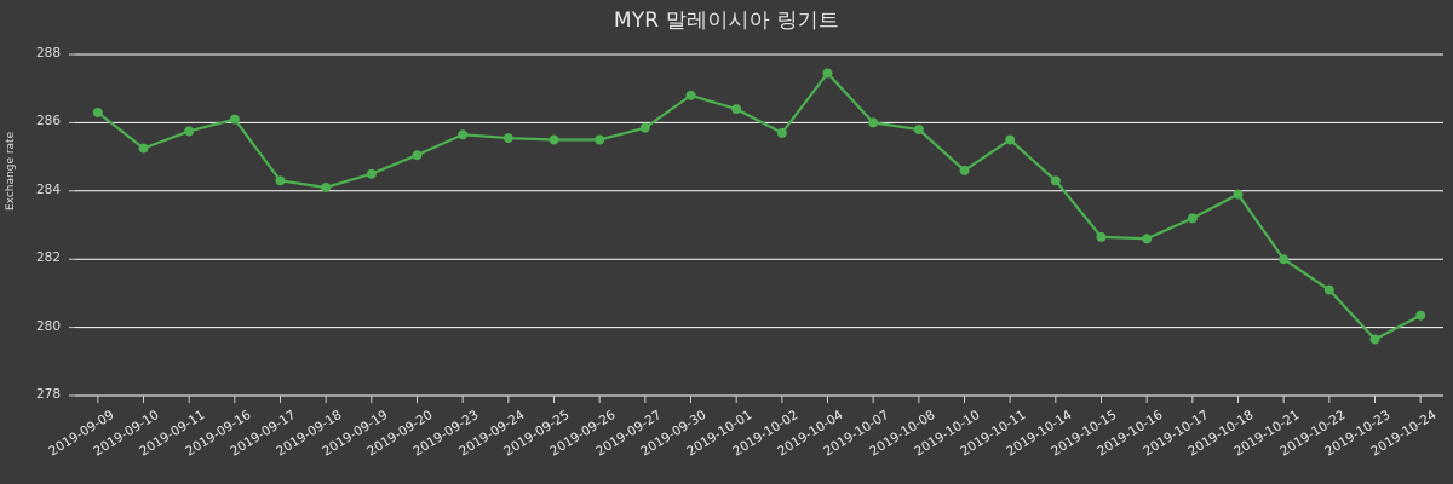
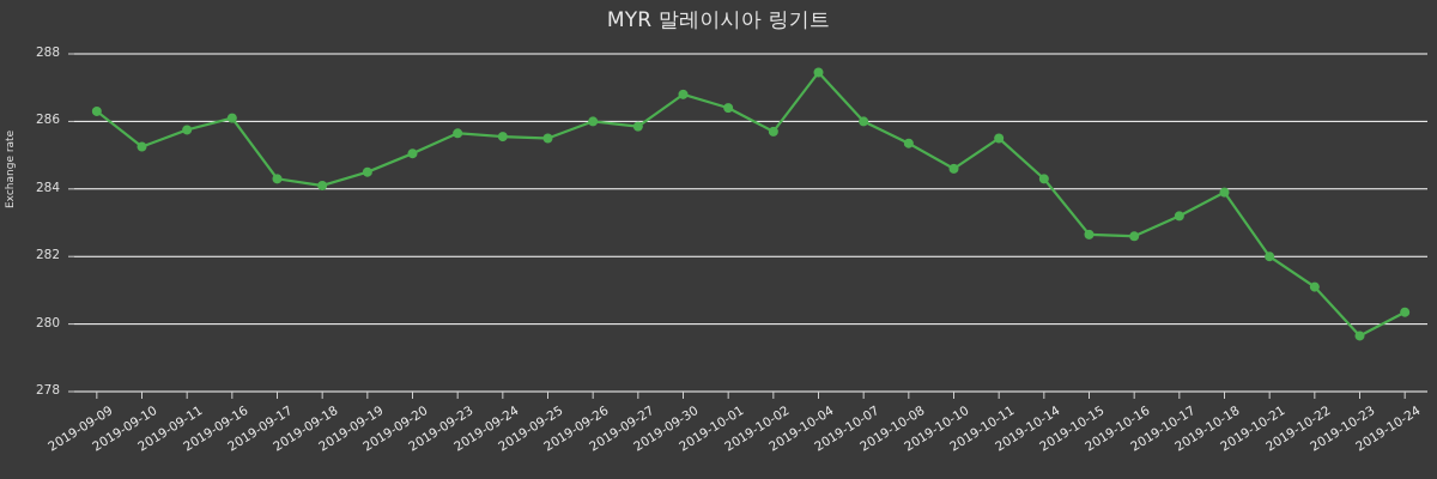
2019-09-26: 285.5 -> 286.0
2019-10-08: 285.8 -> 285.4
